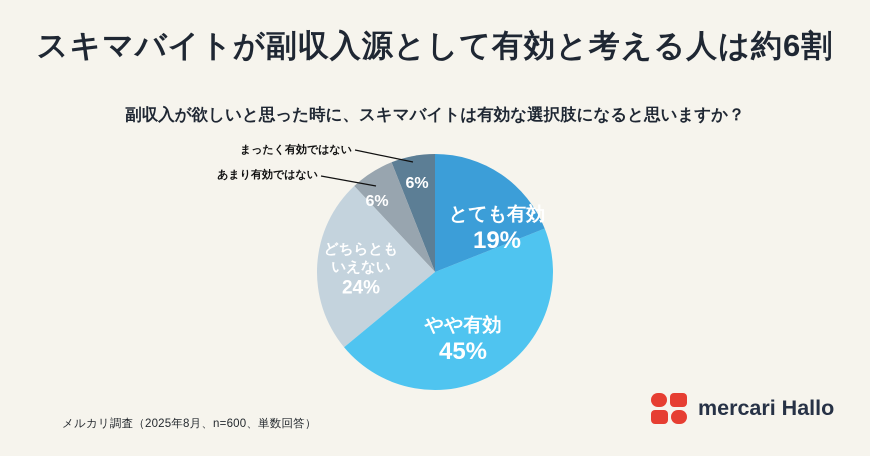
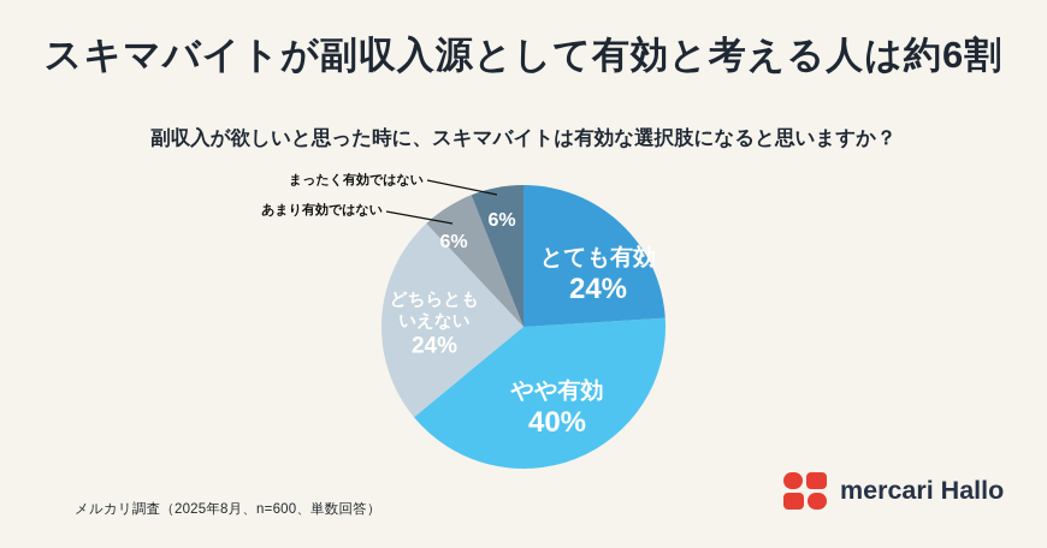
とても有効: 19% -> 24%
やや有効: 45% -> 40%
